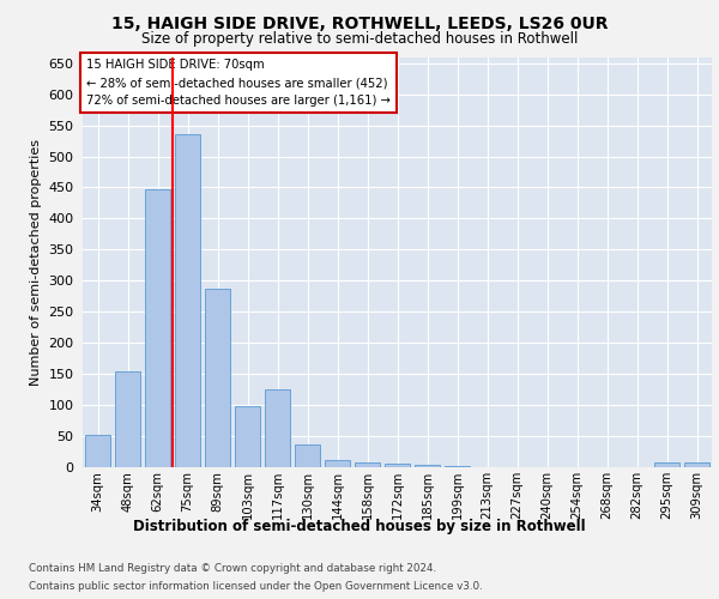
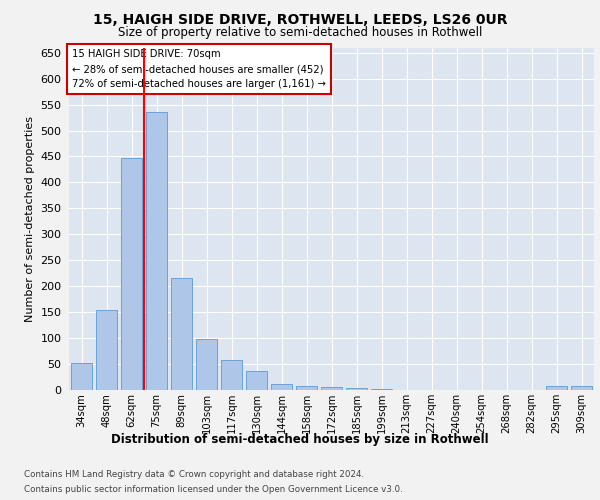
89sqm: 288 -> 215
117sqm: 126 -> 58
